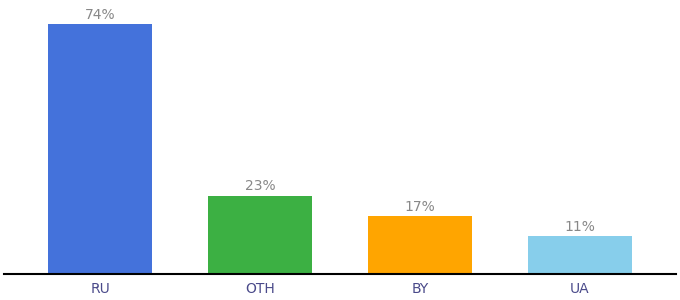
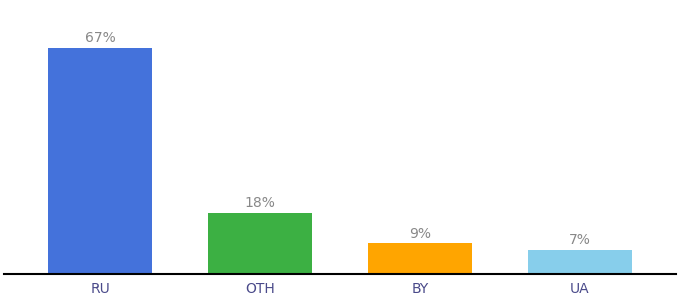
RU: 74% -> 67%
OTH: 23% -> 18%
BY: 17% -> 9%
UA: 11% -> 7%
